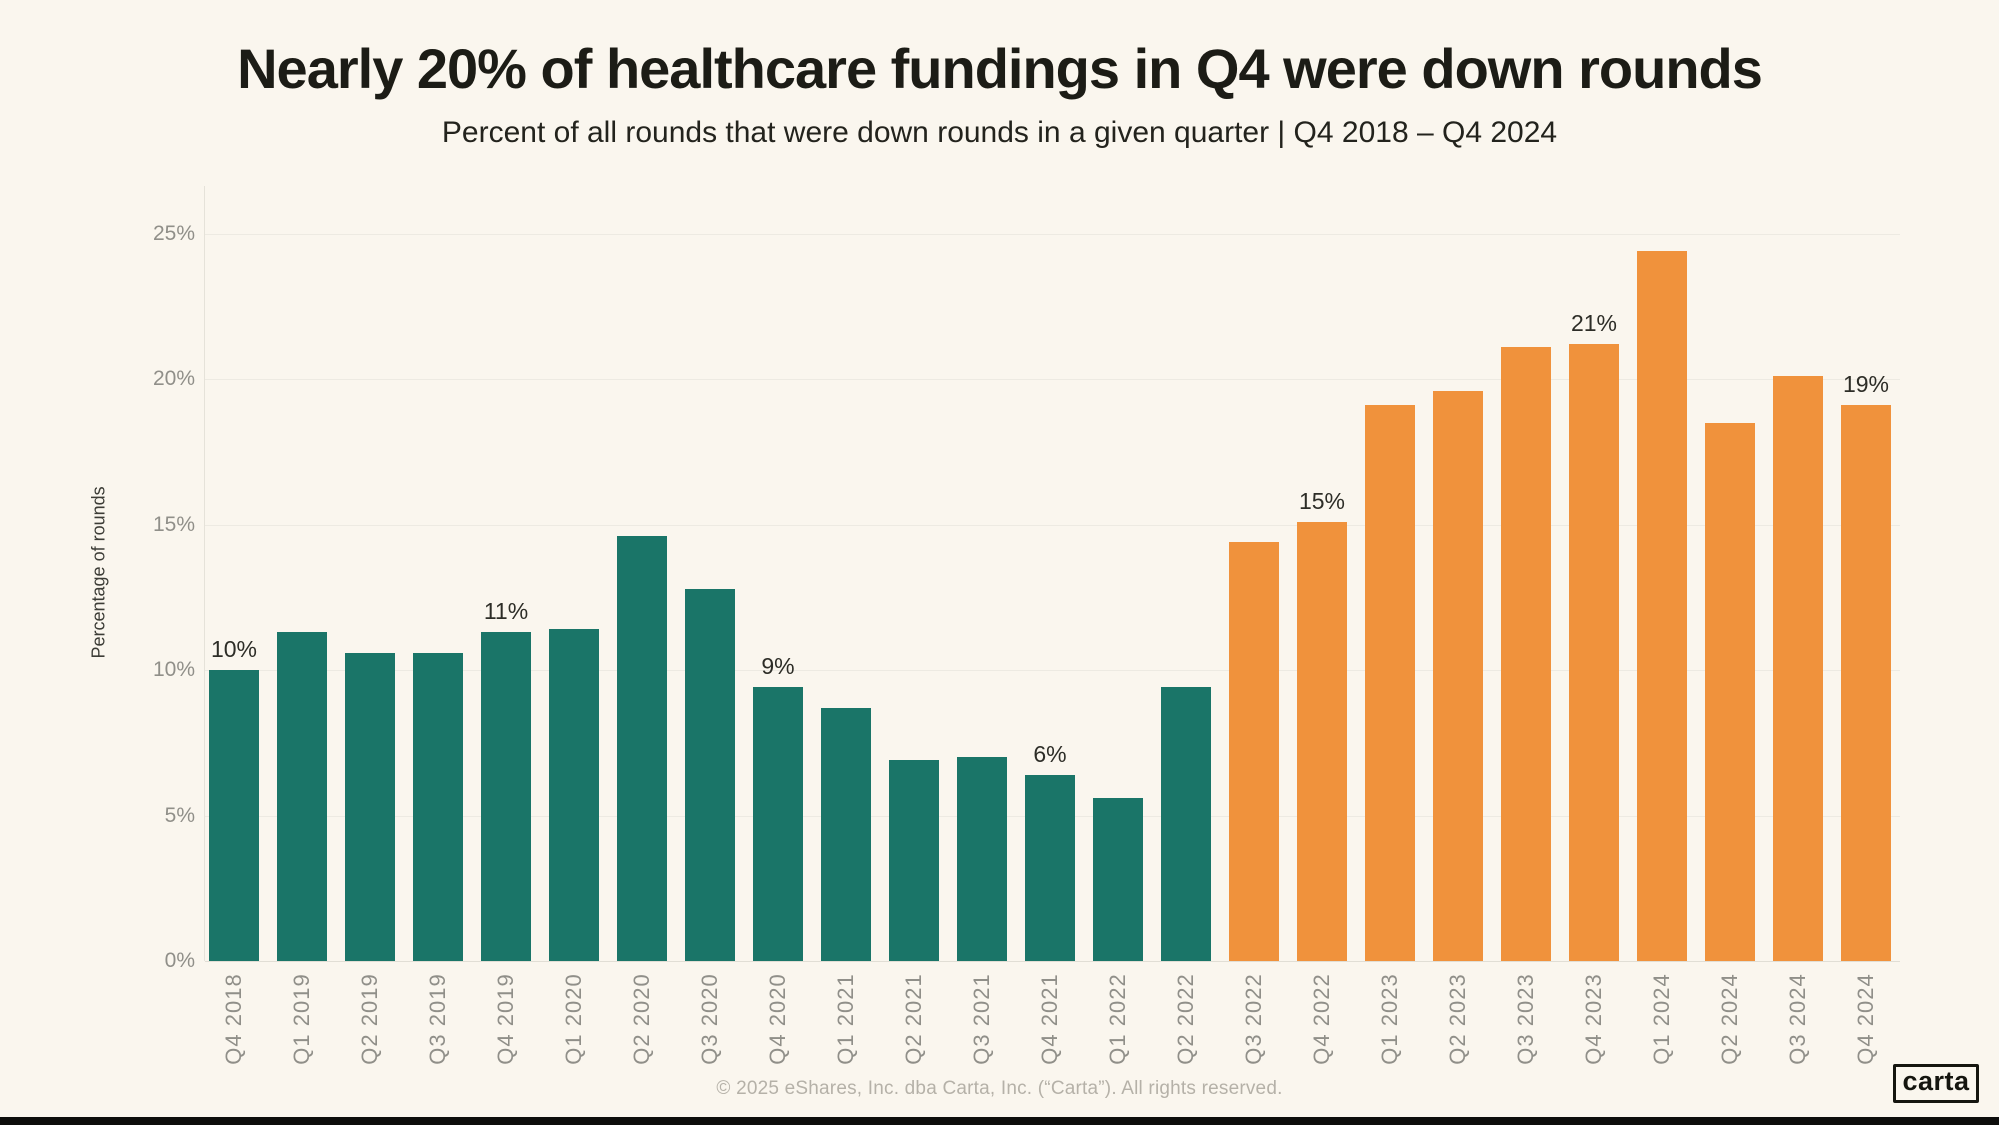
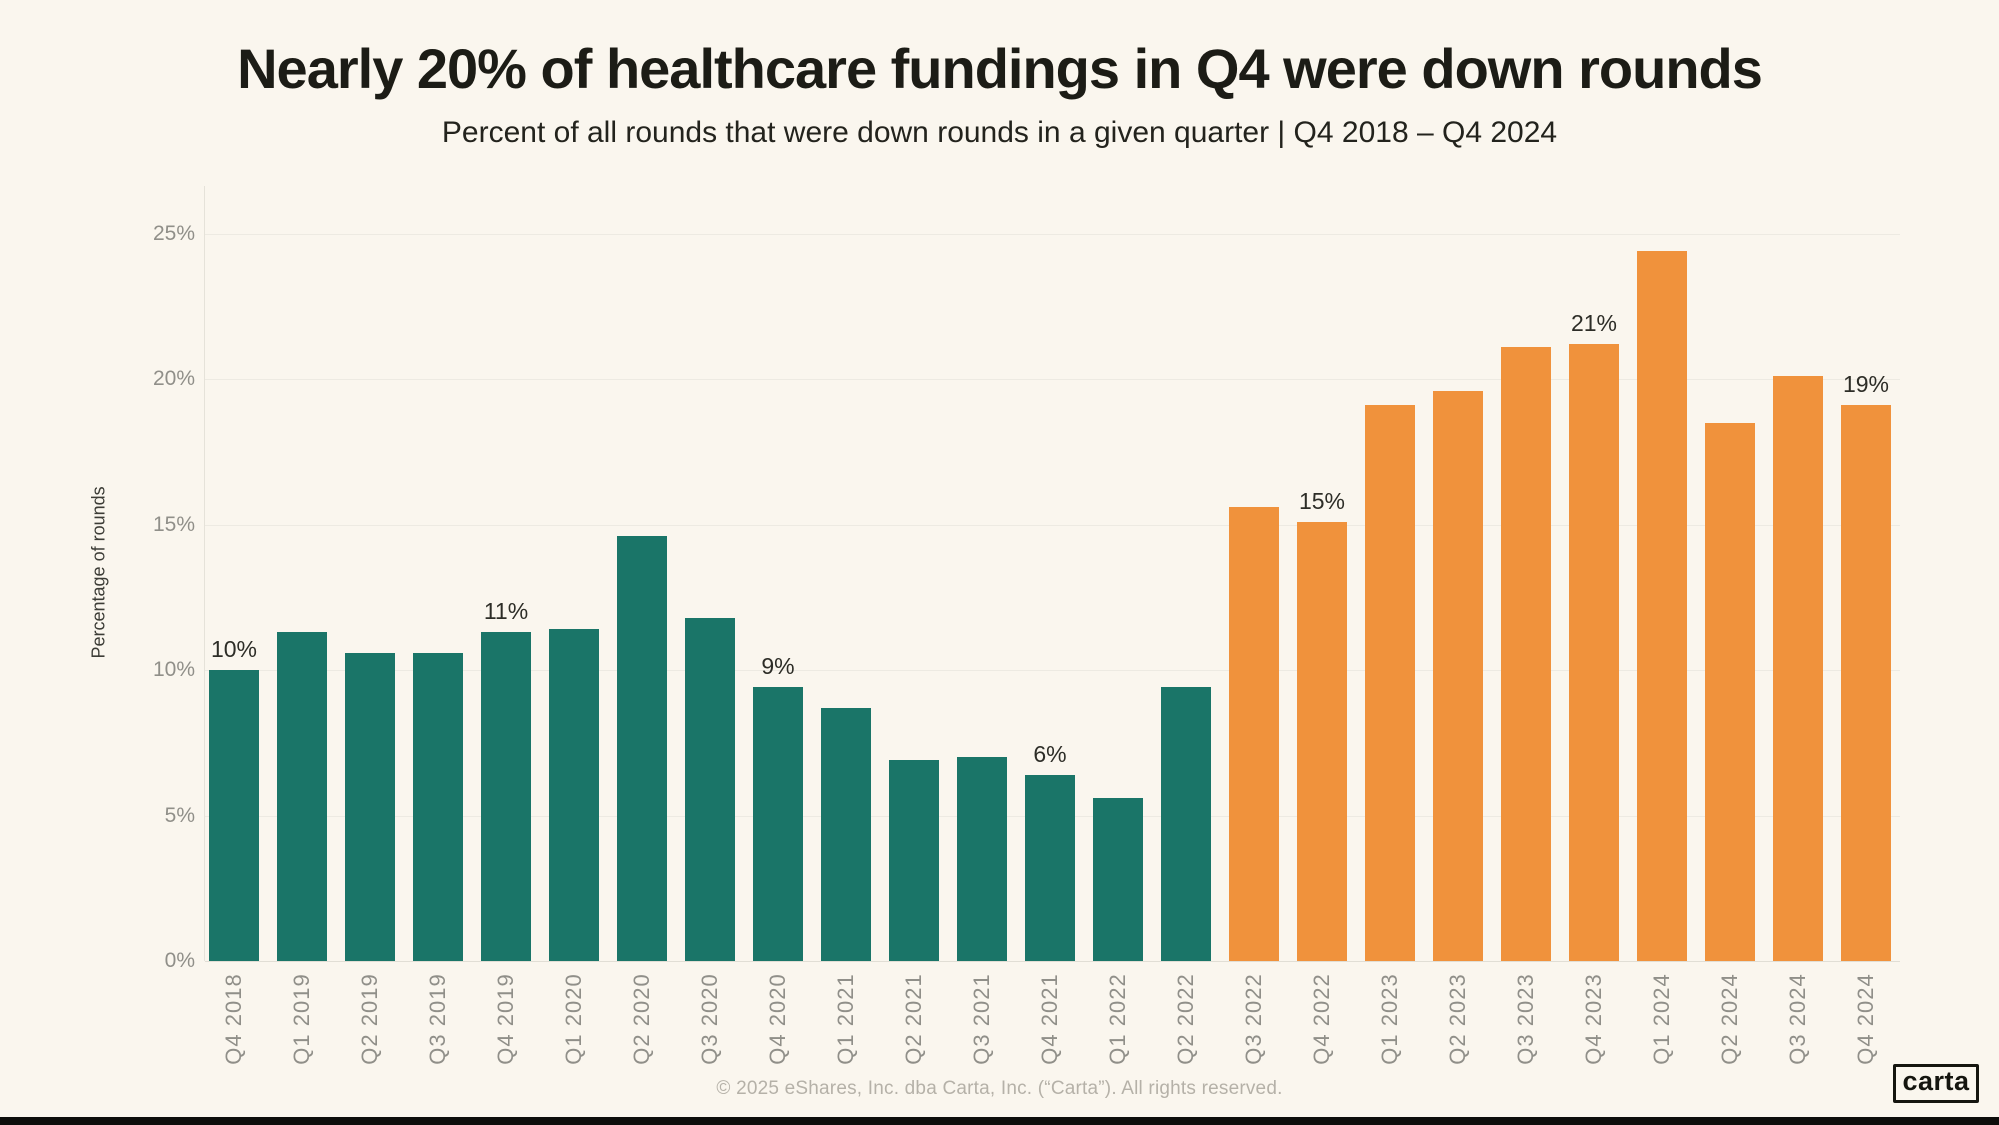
Q3 2020: 12.8% -> 11.8%
Q3 2022: 14.4% -> 15.6%
